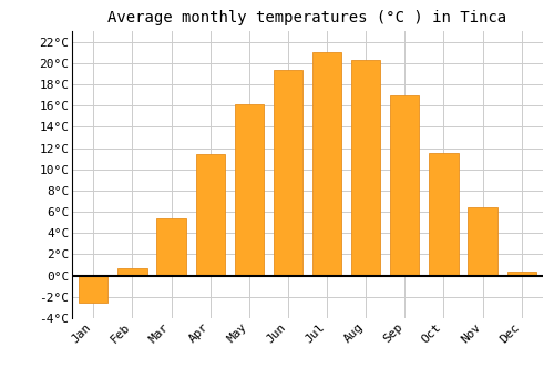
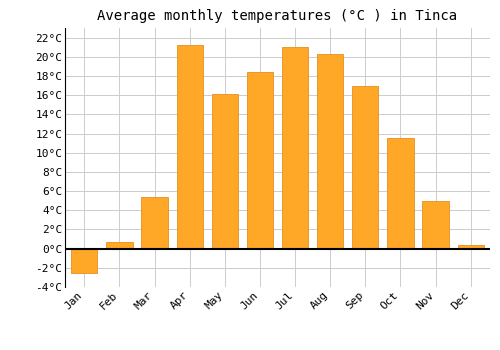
Apr: 11.4°C -> 21.2°C
Jun: 19.3°C -> 18.4°C
Nov: 6.4°C -> 5.0°C
